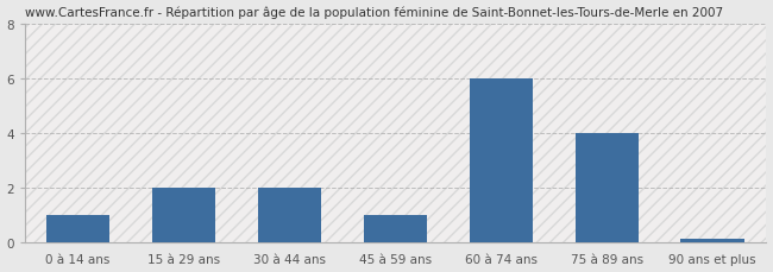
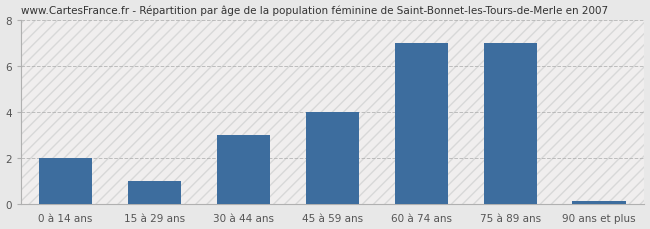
0 à 14 ans: 1.0 -> 2.0
15 à 29 ans: 2.0 -> 1.0
30 à 44 ans: 2.0 -> 3.0
45 à 59 ans: 1.0 -> 4.0
60 à 74 ans: 6.0 -> 7.0
75 à 89 ans: 4.0 -> 7.0
